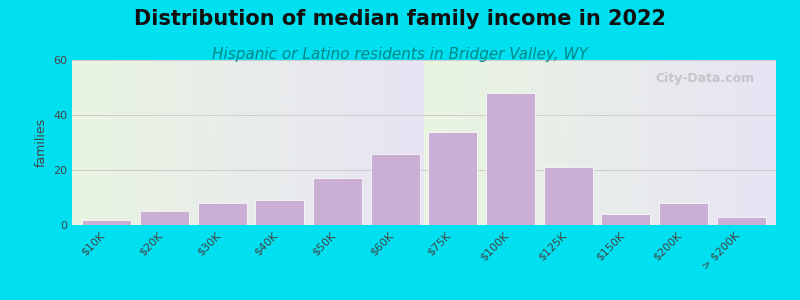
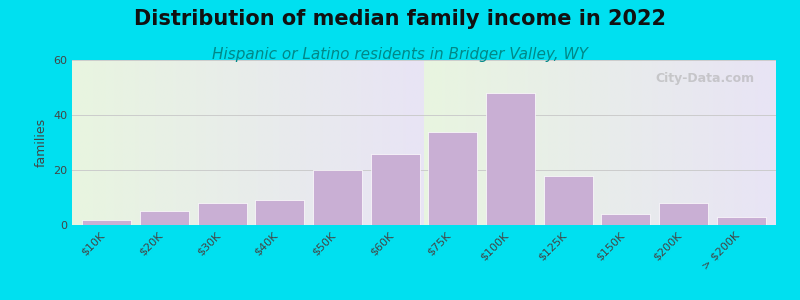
$50K: 17 -> 20
$125K: 21 -> 18
